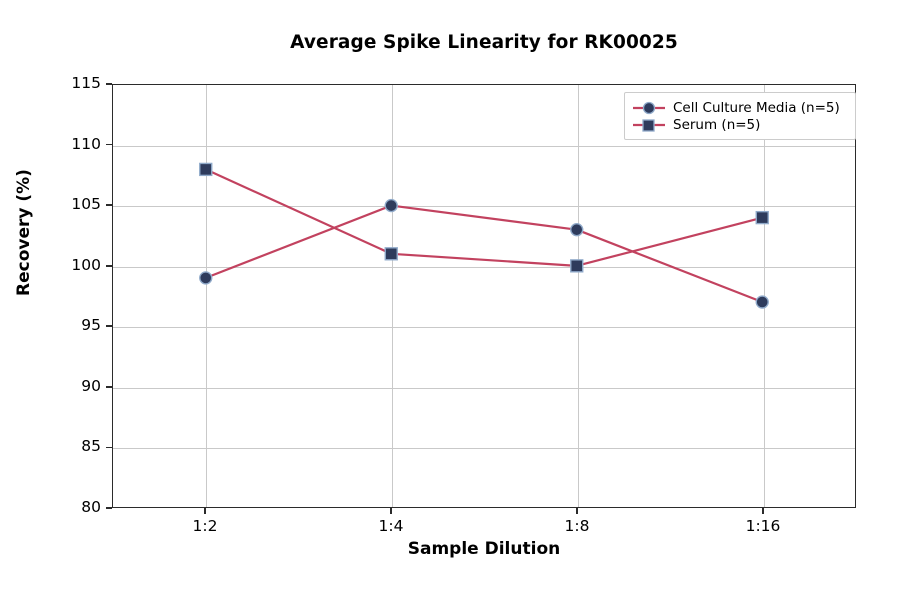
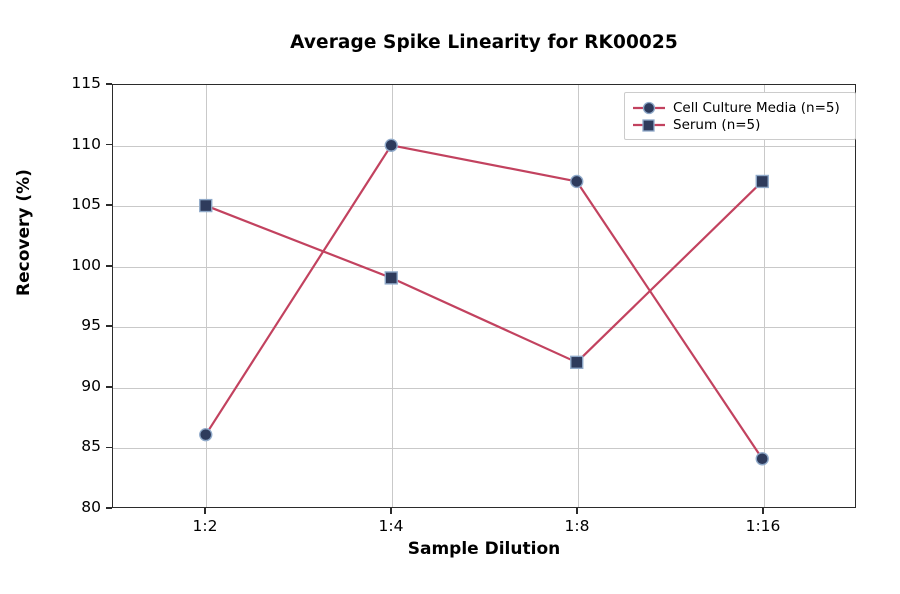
Cell Culture Media (n=5)/1:2: 99 -> 86
Serum (n=5)/1:2: 108 -> 105
Cell Culture Media (n=5)/1:4: 105 -> 110
Serum (n=5)/1:4: 101 -> 99
Cell Culture Media (n=5)/1:8: 103 -> 107
Serum (n=5)/1:8: 100 -> 92
Cell Culture Media (n=5)/1:16: 97 -> 84
Serum (n=5)/1:16: 104 -> 107
